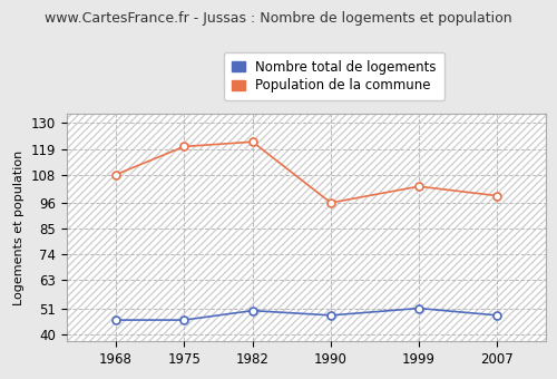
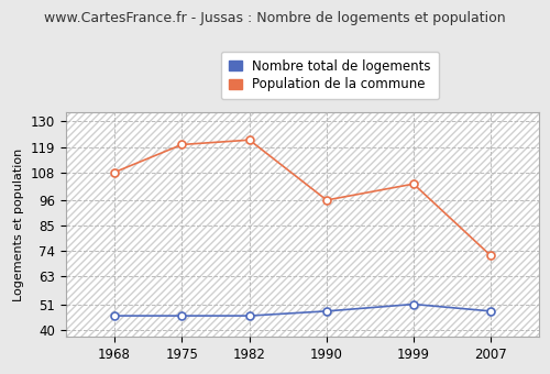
Nombre total de logements/1982: 50 -> 46
Population de la commune/2007: 99 -> 72
